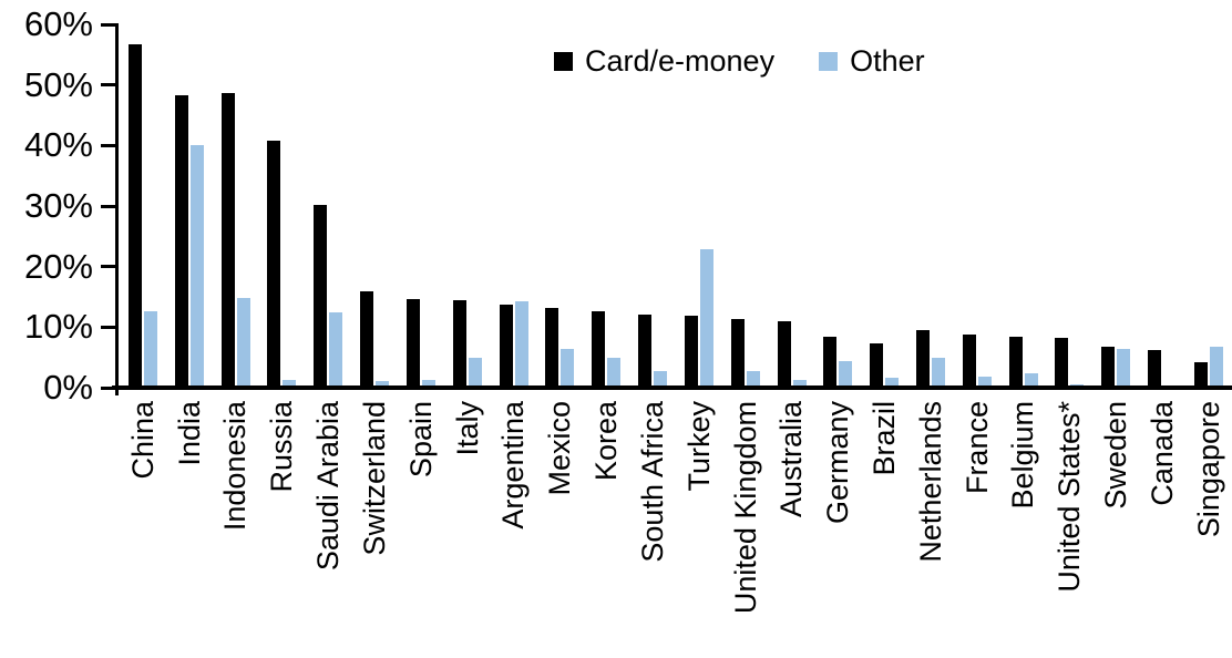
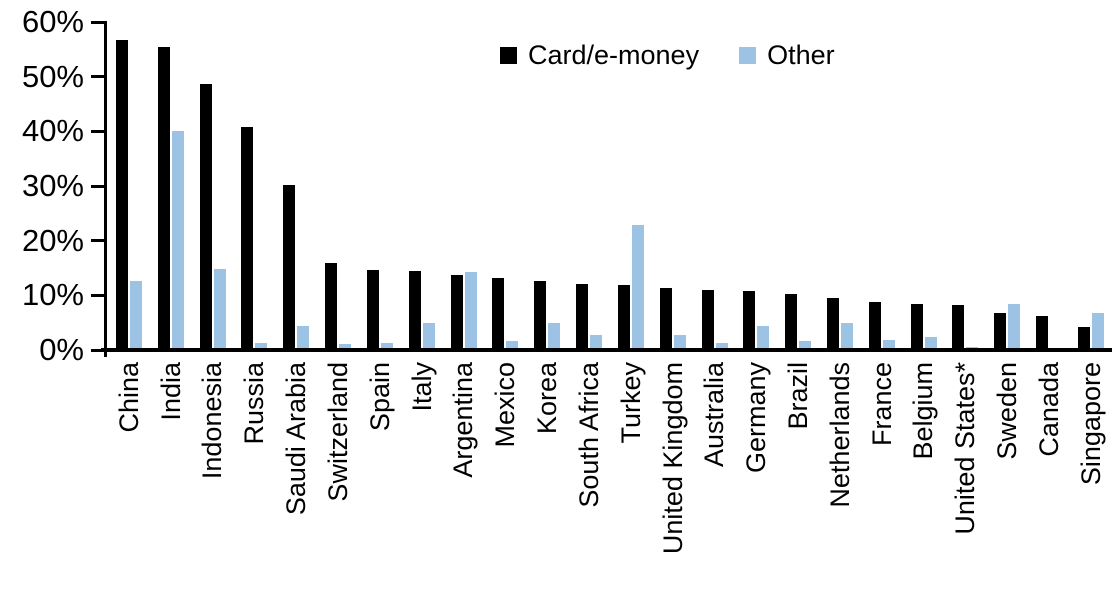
Card/e-money/India: 48% -> 55%
Other/Saudi Arabia: 12% -> 4%
Other/Mexico: 6% -> 1%
Card/e-money/Germany: 8% -> 10%
Card/e-money/Brazil: 7% -> 10%
Other/Sweden: 6% -> 8%
